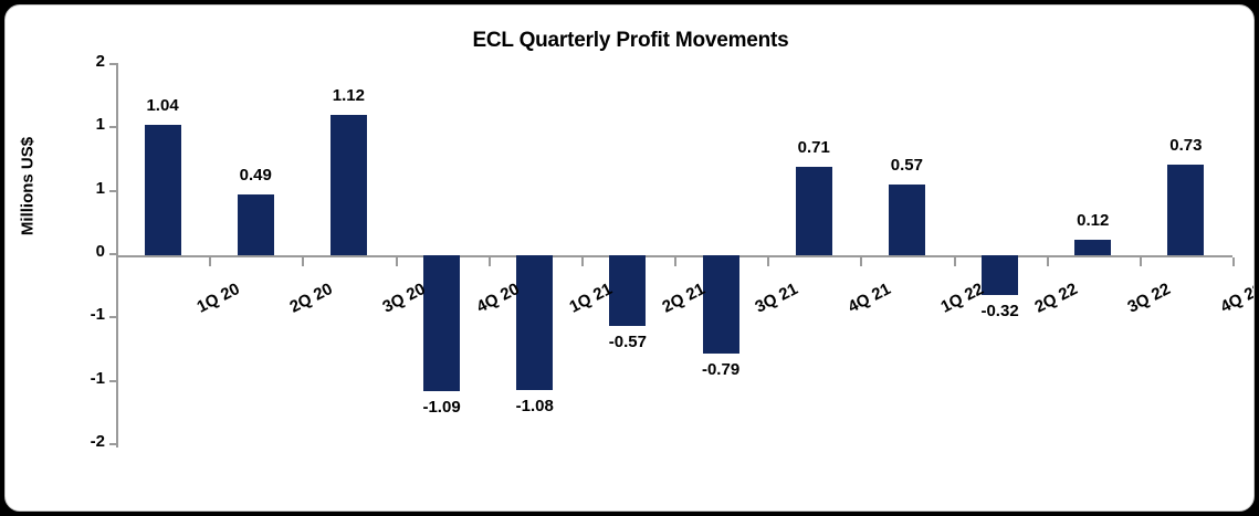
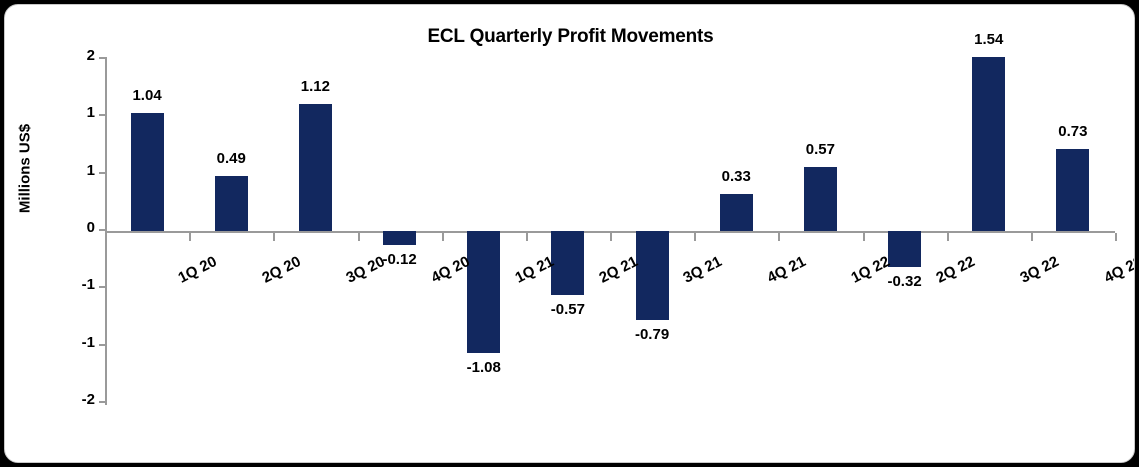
4Q 20: -1.09 -> -0.12
4Q 21: 0.71 -> 0.33
3Q 22: 0.12 -> 1.54
